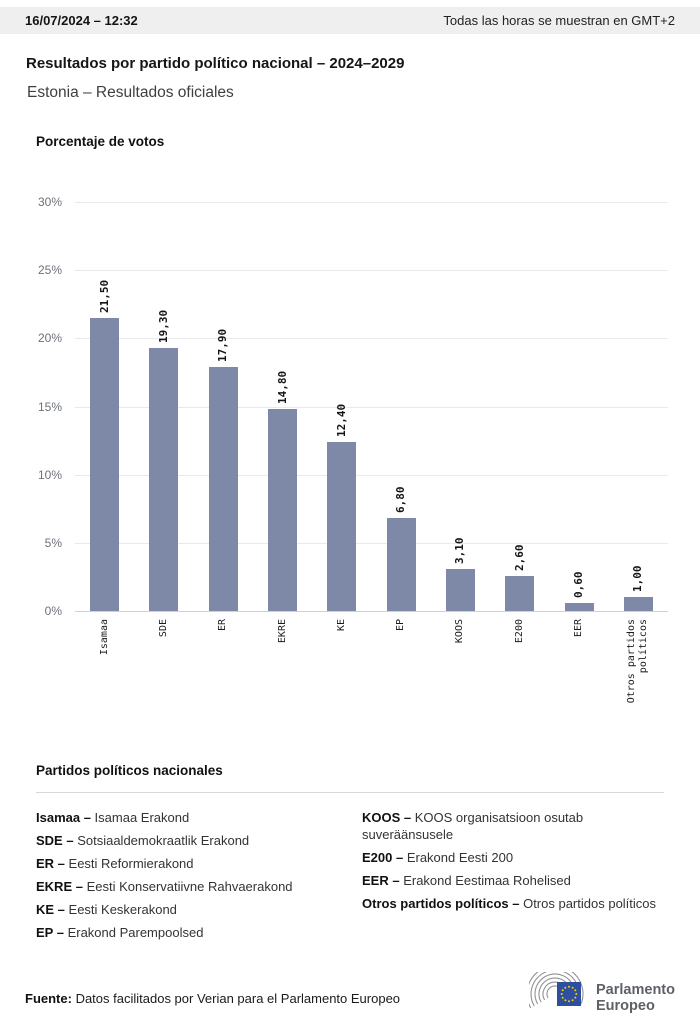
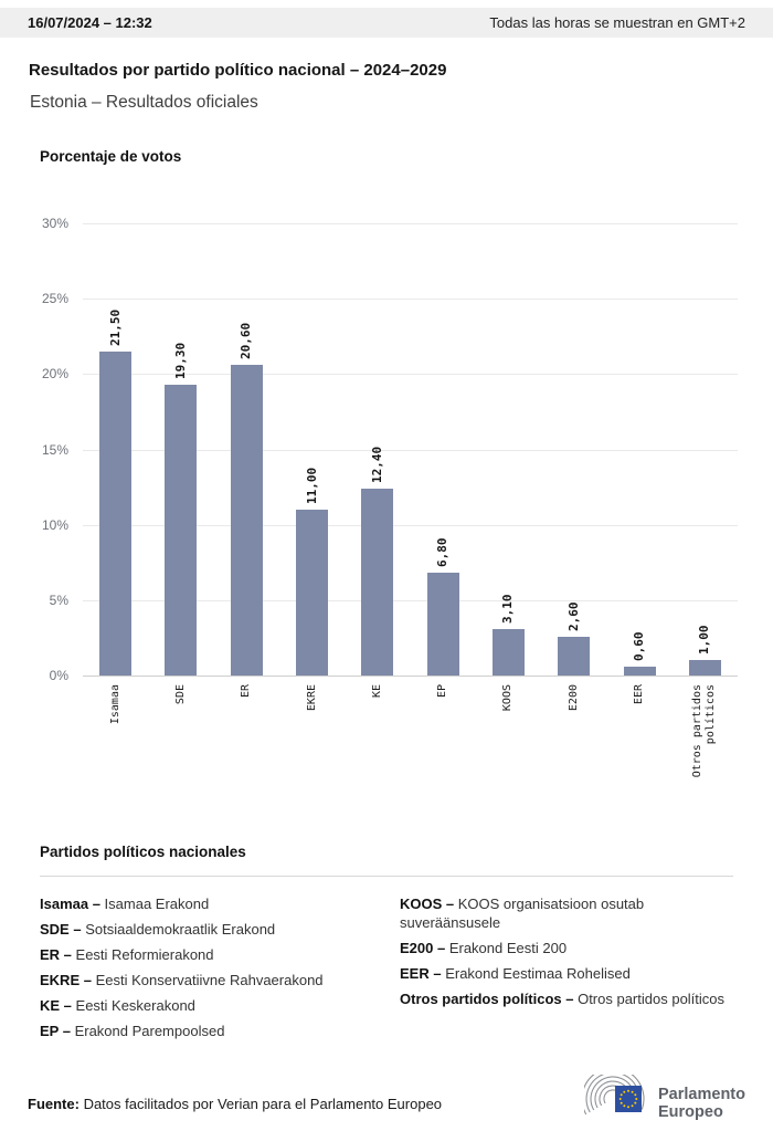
ER: 17,90 -> 20,60
EKRE: 14,80 -> 11,00
